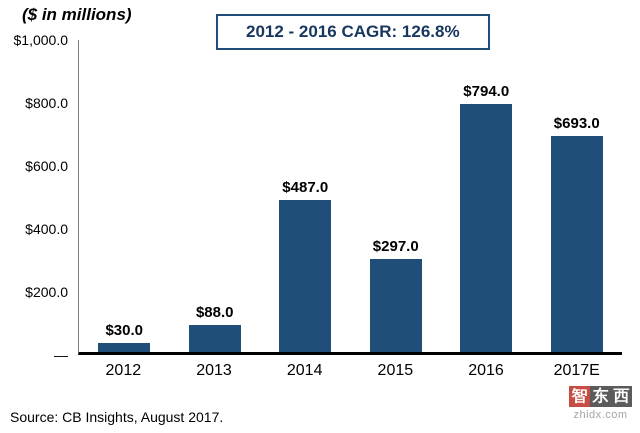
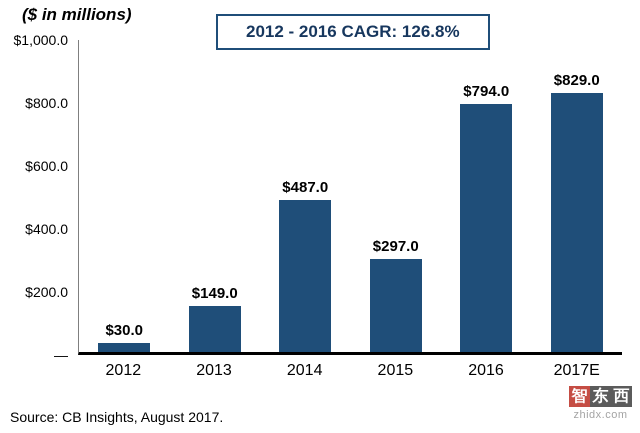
2013: $88.0 -> $149.0
2017E: $693.0 -> $829.0
